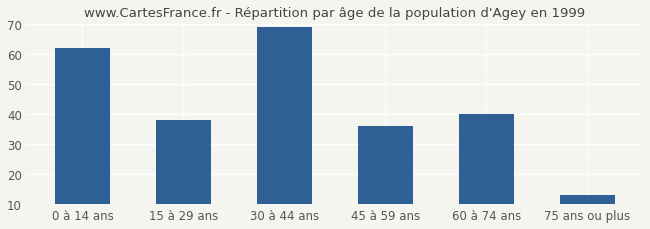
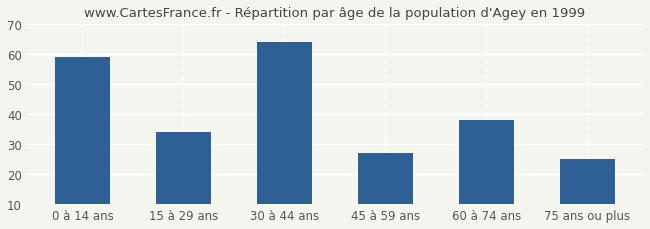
0 à 14 ans: 62 -> 59
15 à 29 ans: 38 -> 34
30 à 44 ans: 69 -> 64
45 à 59 ans: 36 -> 27
60 à 74 ans: 40 -> 38
75 ans ou plus: 13 -> 25
